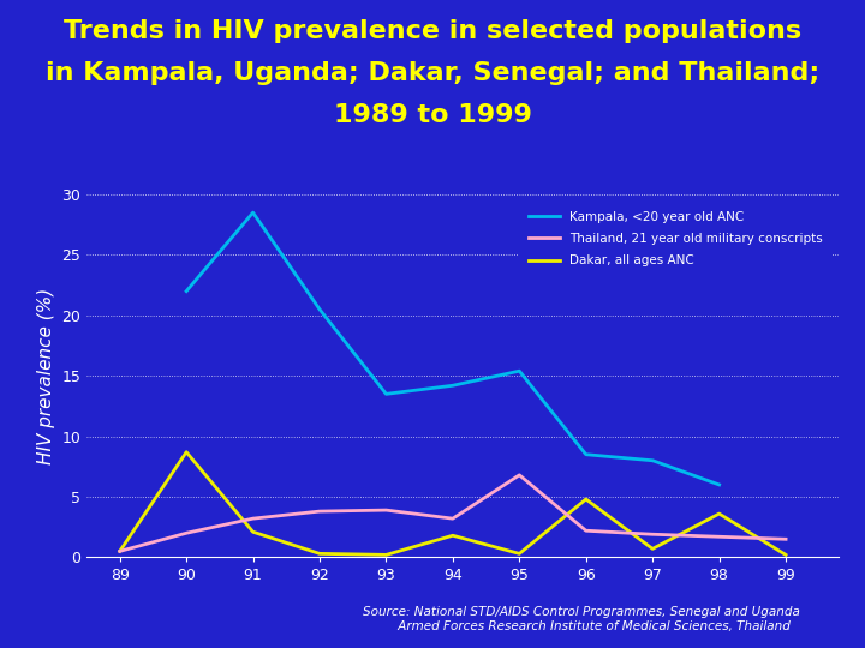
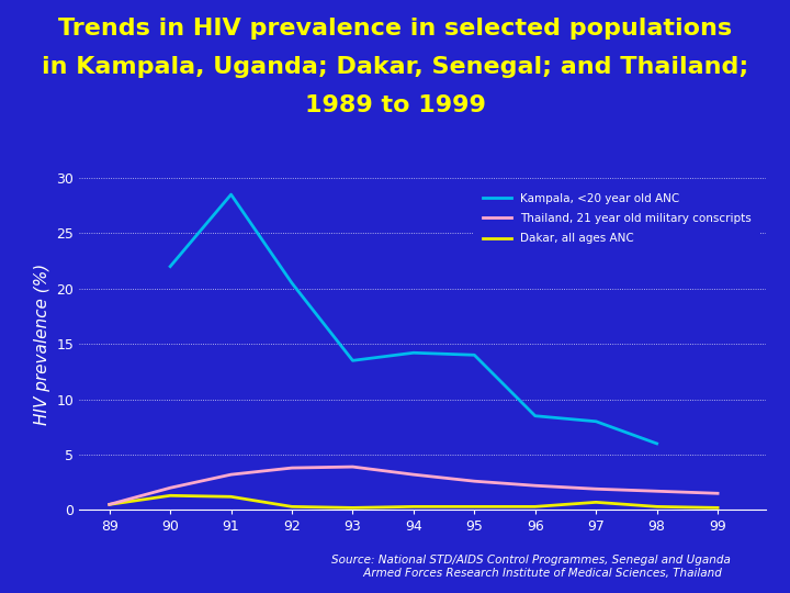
Dakar, all ages ANC/90: 8.7 -> 1.3
Dakar, all ages ANC/91: 2.1 -> 1.2
Dakar, all ages ANC/94: 1.8 -> 0.3
Kampala, <20 year old ANC/95: 15.4 -> 14.0
Thailand, 21 year old military conscripts/95: 6.8 -> 2.6
Dakar, all ages ANC/96: 4.8 -> 0.3
Dakar, all ages ANC/98: 3.6 -> 0.3
